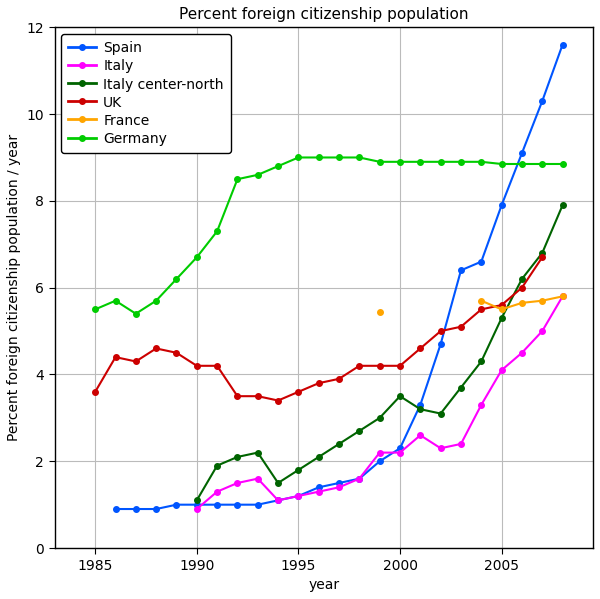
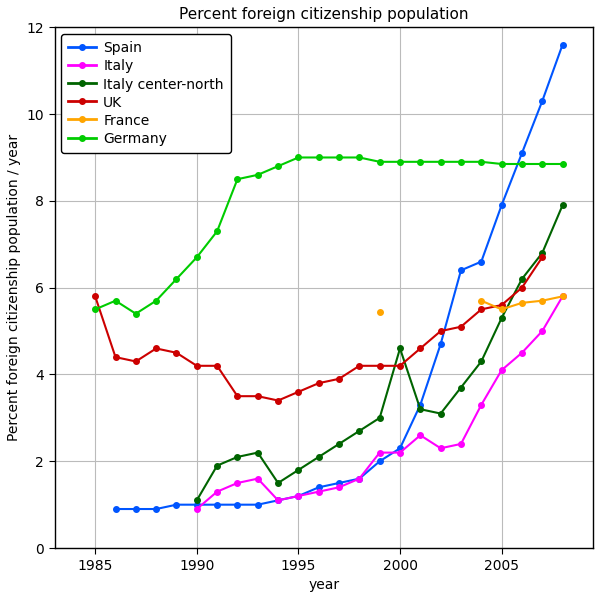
UK/1985: 3.6 -> 5.8
Italy center-north/2000: 3.5 -> 4.6
